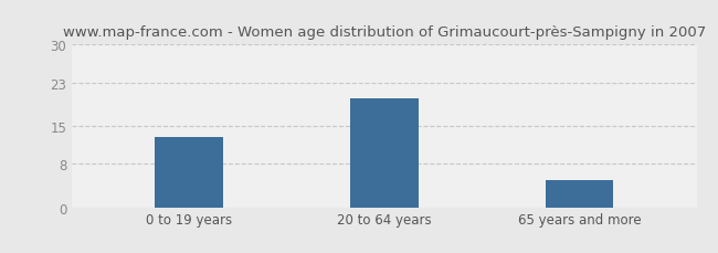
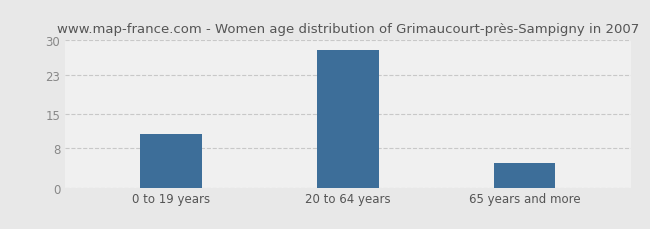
0 to 19 years: 13 -> 11
20 to 64 years: 20 -> 28
